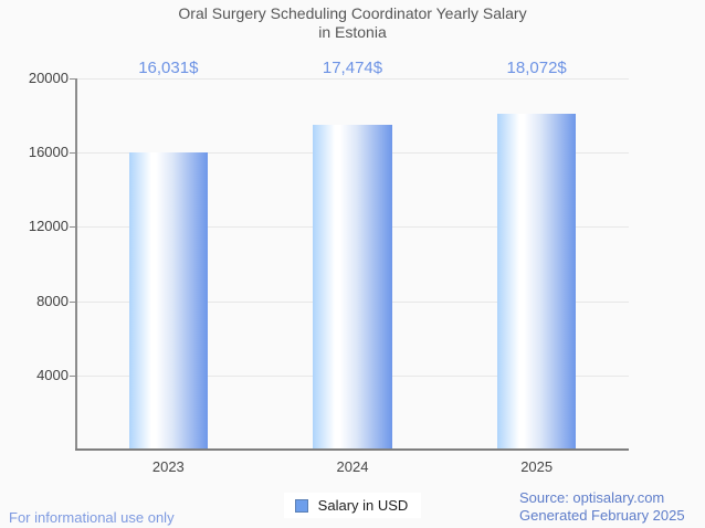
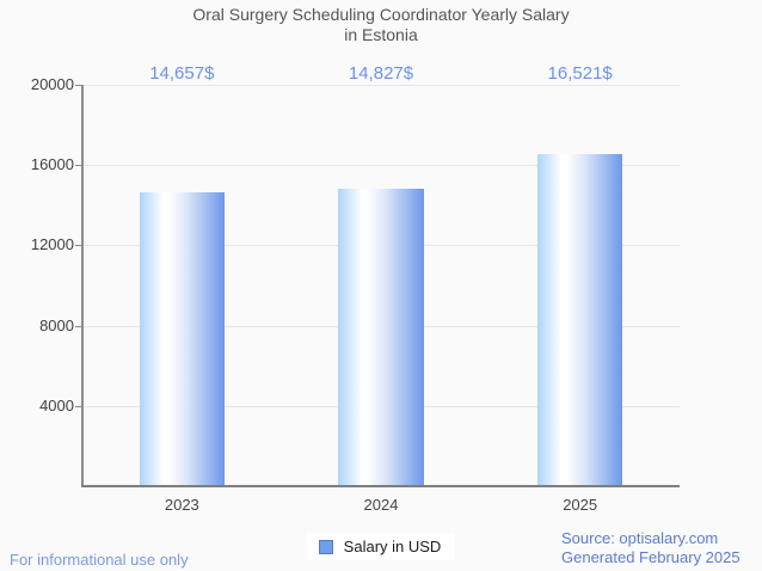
2023: 16,031 -> 14,657
2024: 17,474 -> 14,827
2025: 18,072 -> 16,521
